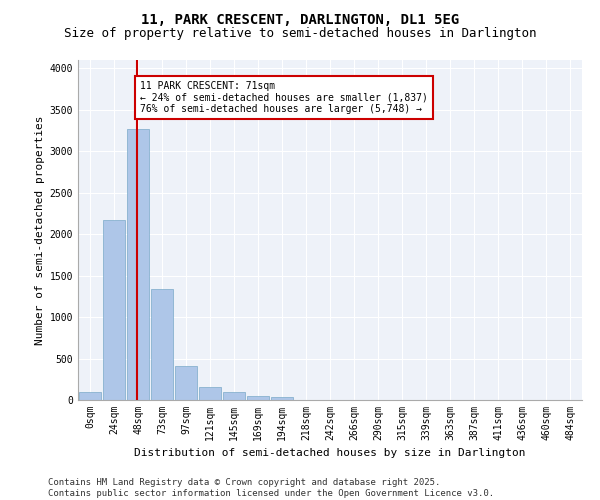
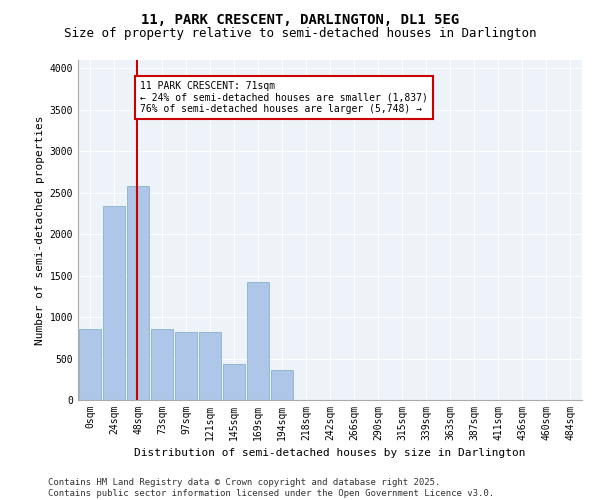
0sqm: 100 -> 860
24sqm: 2170 -> 2340
48sqm: 3270 -> 2580
73sqm: 1340 -> 860
97sqm: 400 -> 820
121sqm: 160 -> 820
145sqm: 100 -> 440
169sqm: 50 -> 1420
194sqm: 40 -> 360
